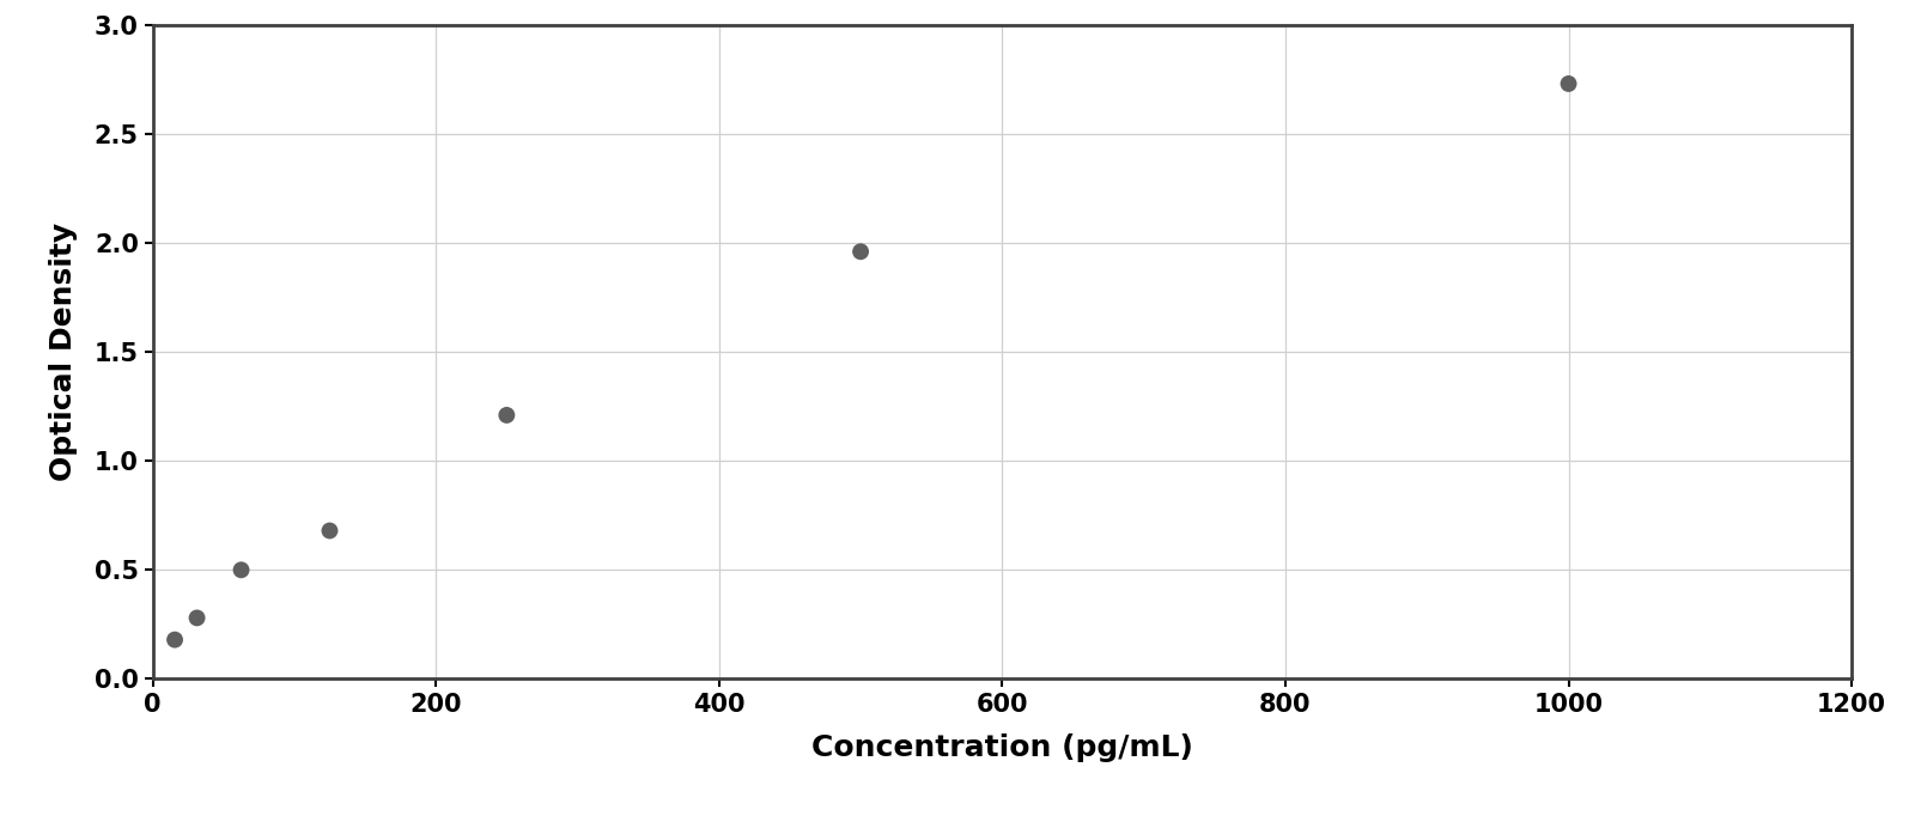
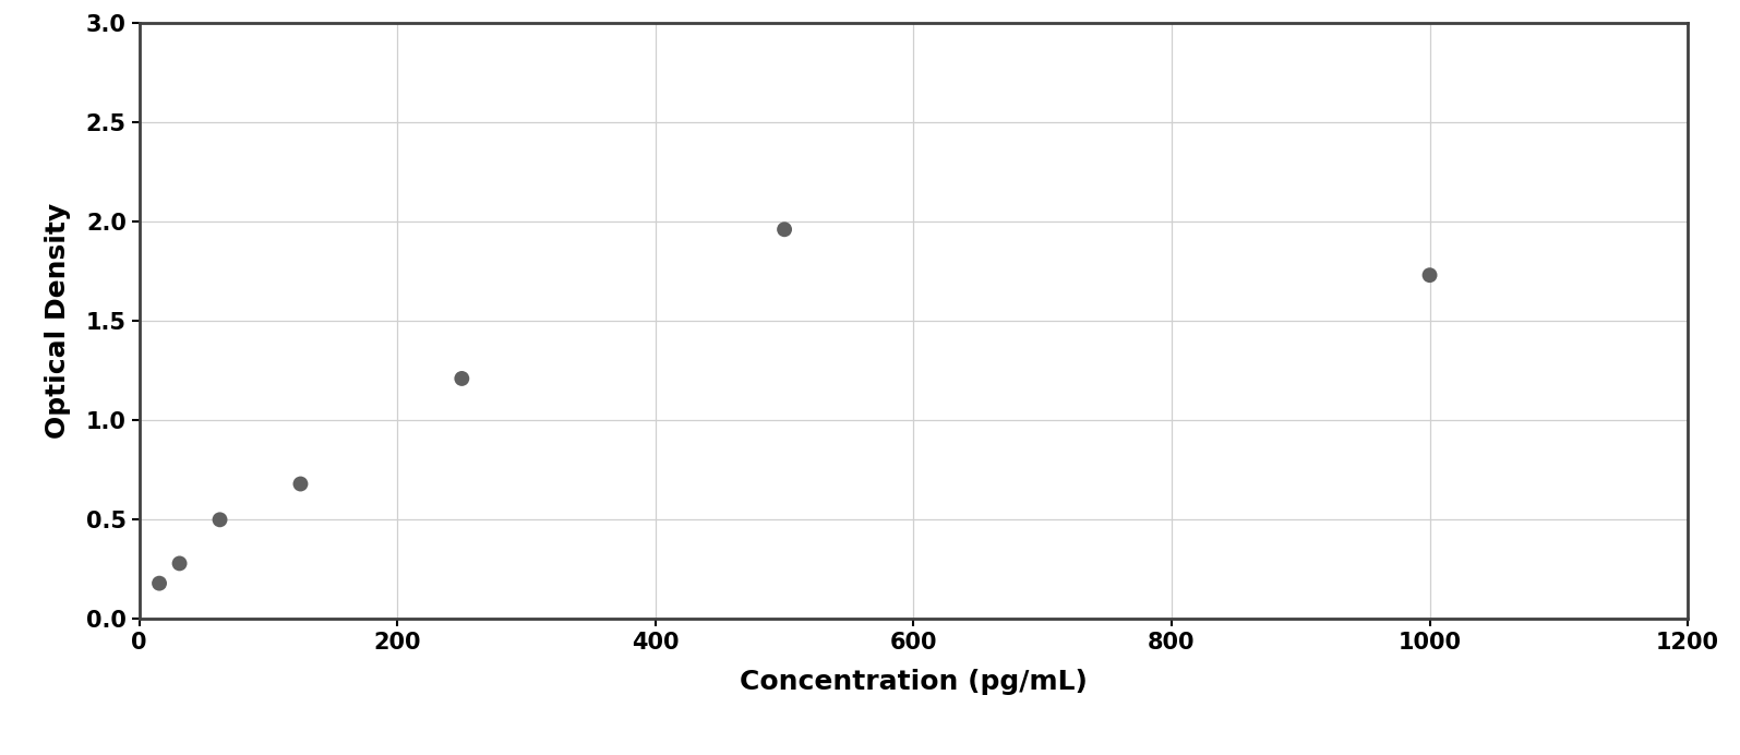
1000: 2.73 -> 1.73
